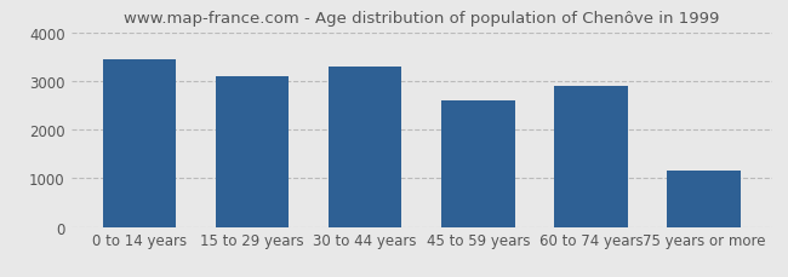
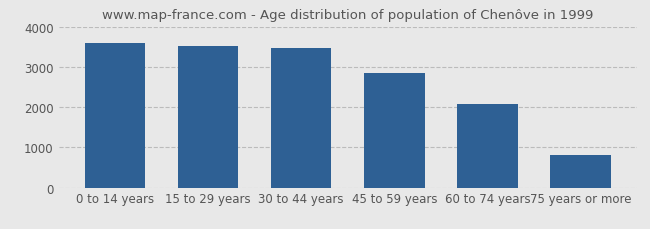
0 to 14 years: 3450 -> 3600
15 to 29 years: 3100 -> 3520
30 to 44 years: 3300 -> 3470
45 to 59 years: 2600 -> 2840
60 to 74 years: 2900 -> 2070
75 years or more: 1150 -> 820
